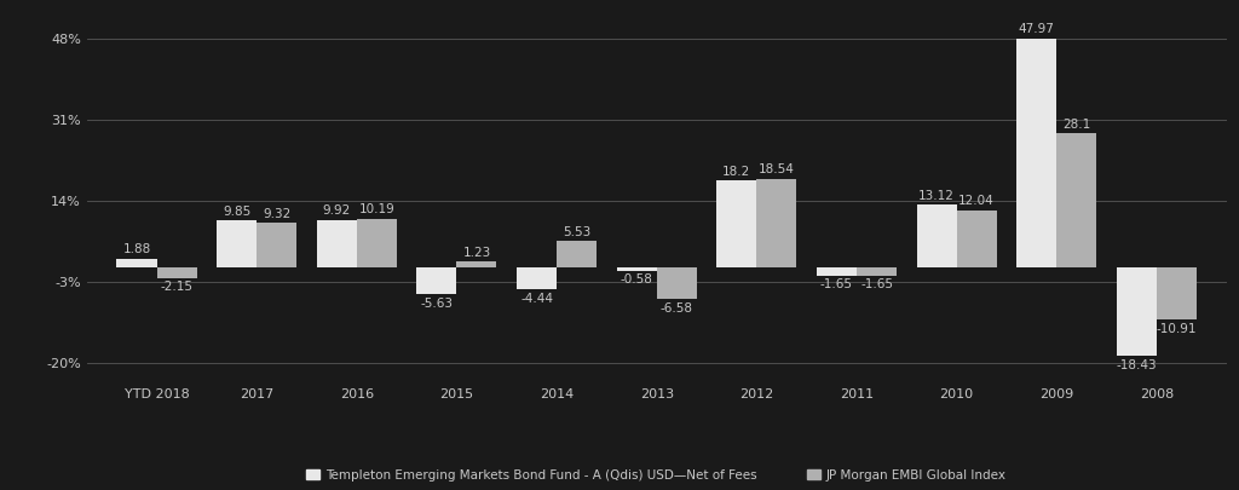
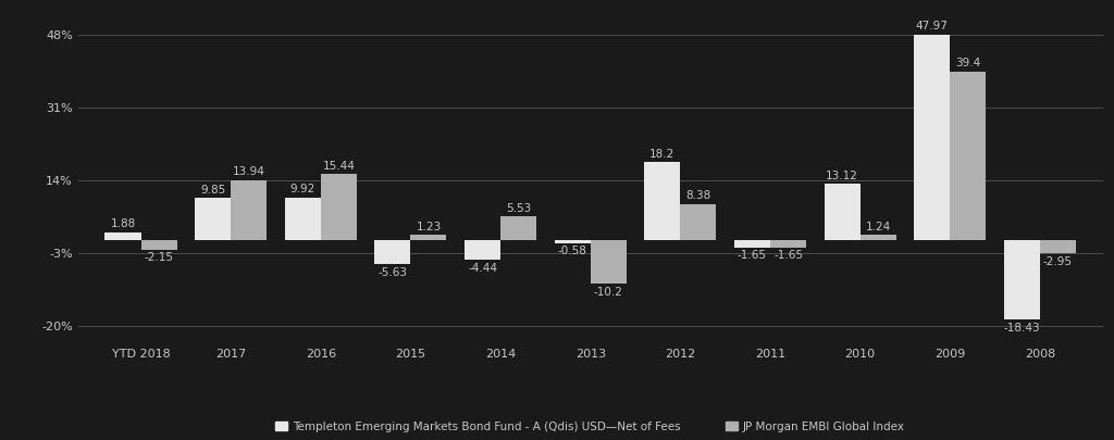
JP Morgan EMBI Global Index/2017: 9.32 -> 13.94
JP Morgan EMBI Global Index/2016: 10.19 -> 15.44
JP Morgan EMBI Global Index/2013: -6.58 -> -10.2
JP Morgan EMBI Global Index/2012: 18.54 -> 8.38
JP Morgan EMBI Global Index/2010: 12.04 -> 1.24
JP Morgan EMBI Global Index/2009: 28.1 -> 39.4
JP Morgan EMBI Global Index/2008: -10.91 -> -2.95
